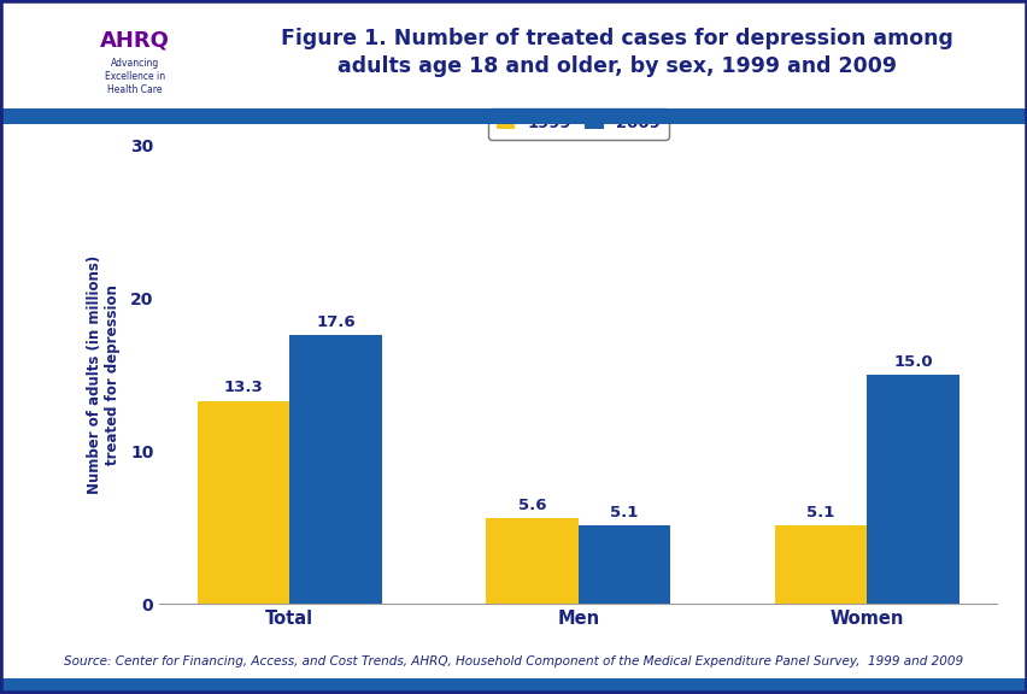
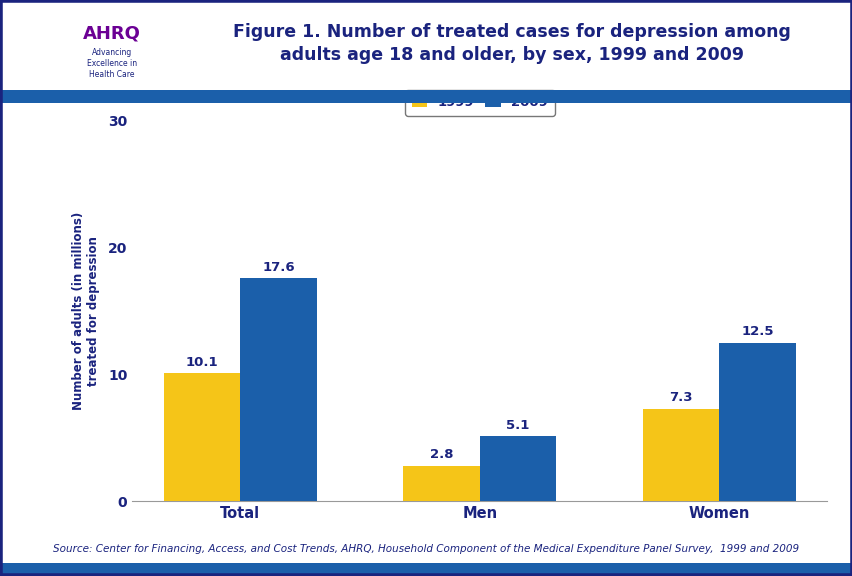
1999/Total: 13.3 -> 10.1
1999/Men: 5.6 -> 2.8
1999/Women: 5.1 -> 7.3
2009/Women: 15.0 -> 12.5
